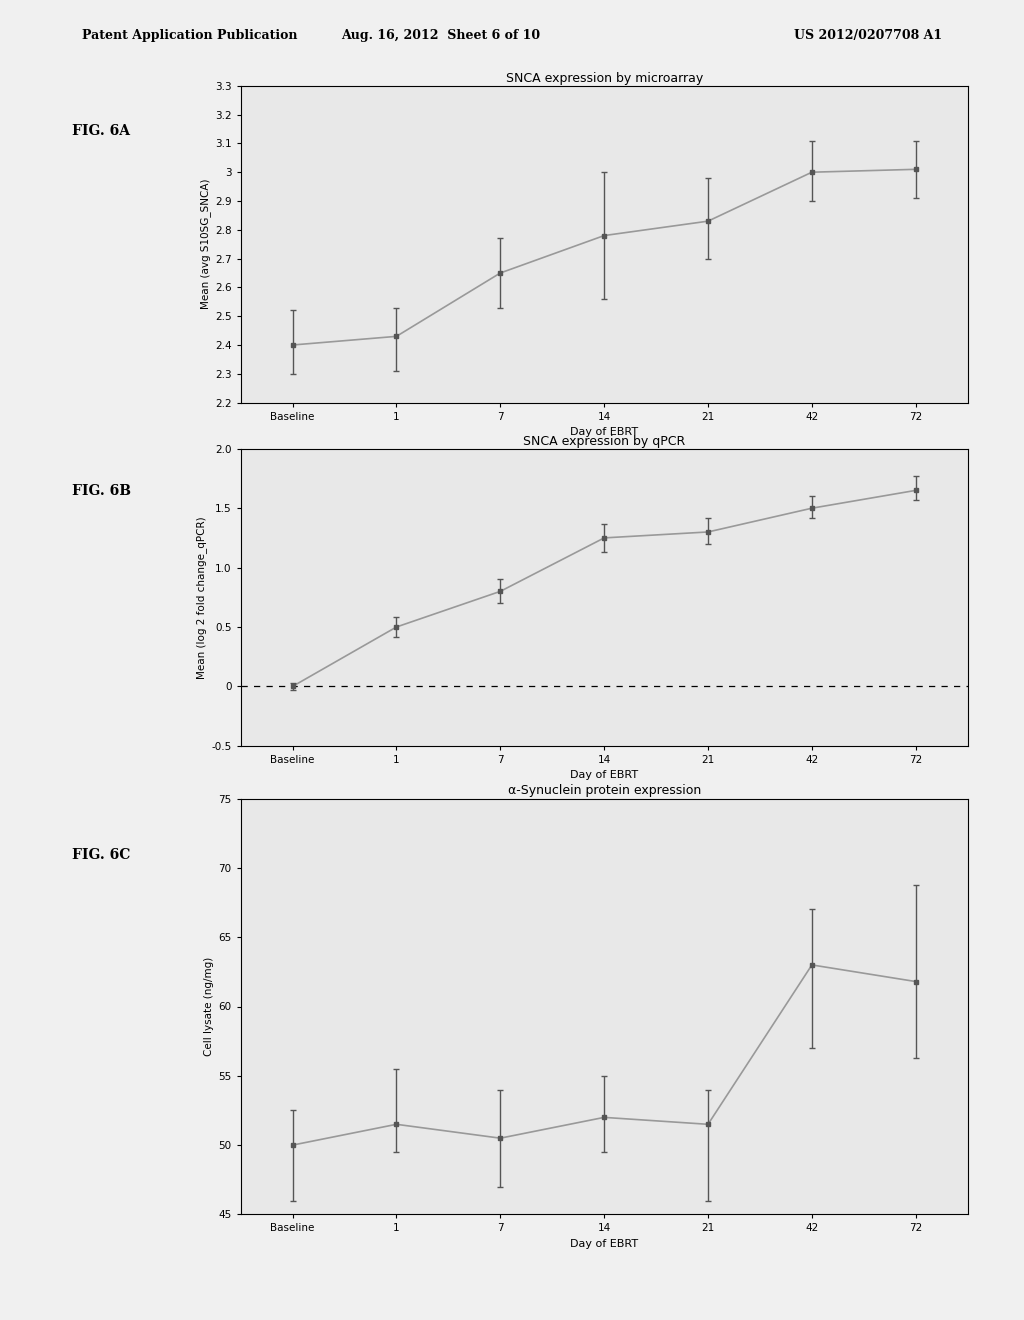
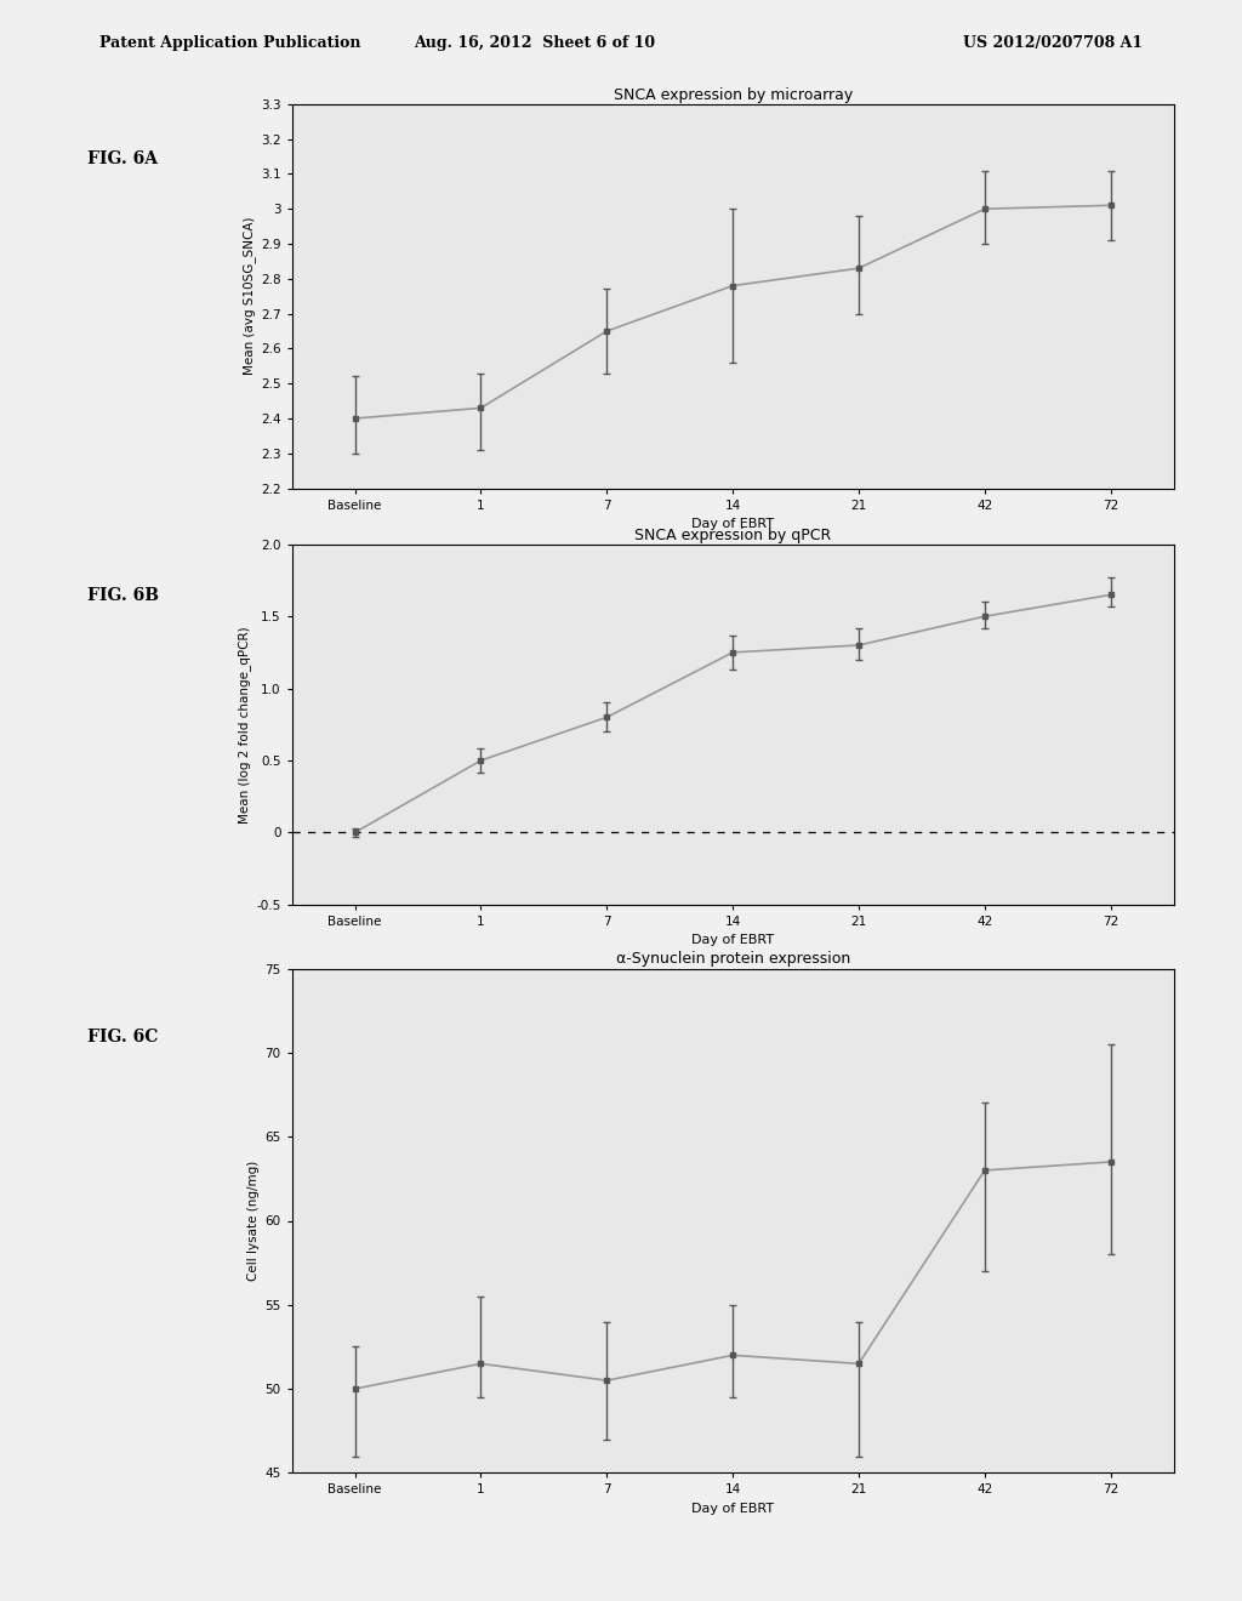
α-Synuclein protein expression/72: 61.8 -> 63.5
